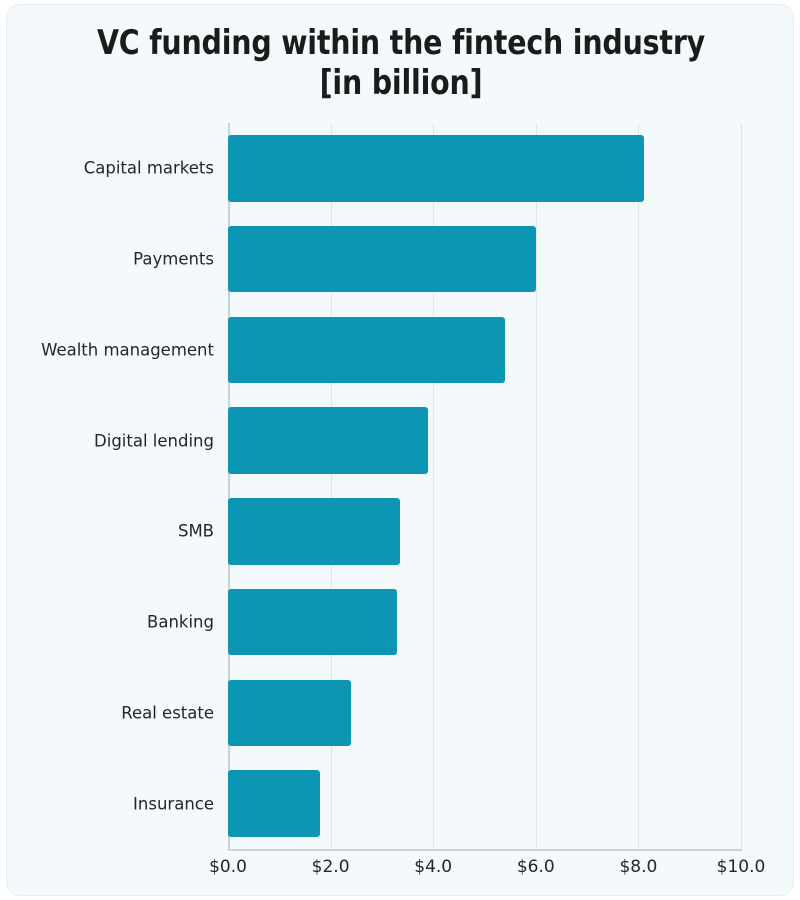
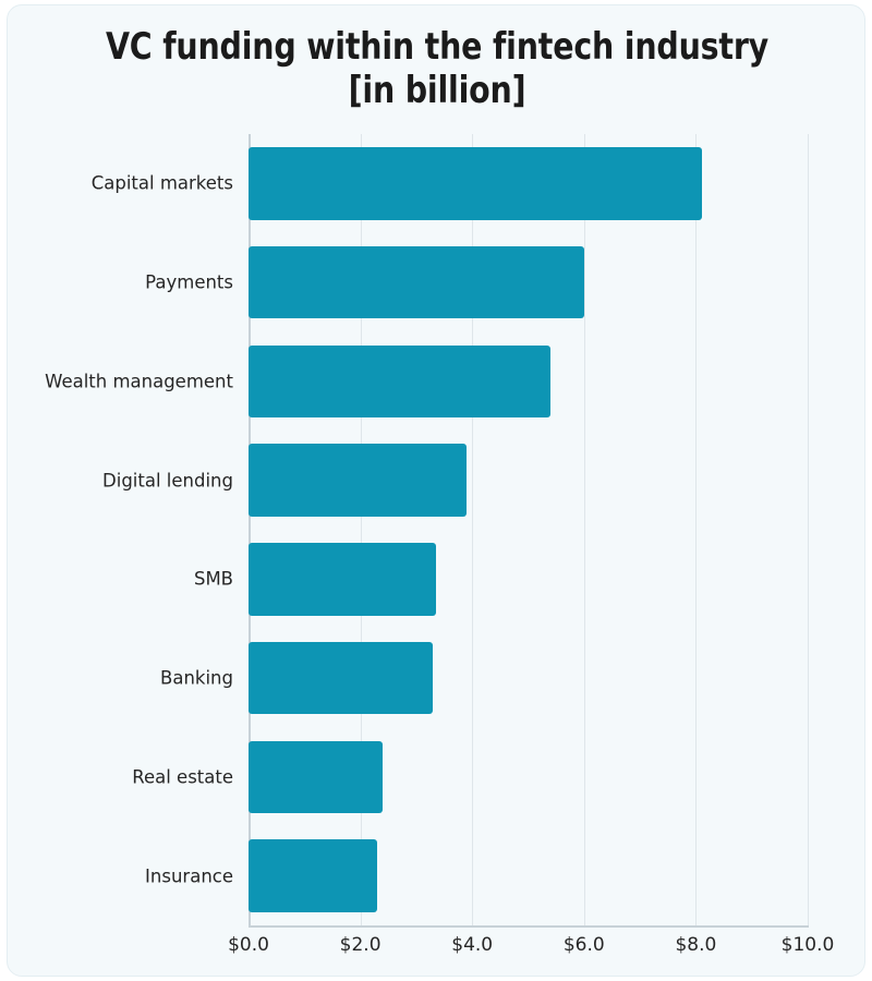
Insurance: $1.8 -> $2.3
